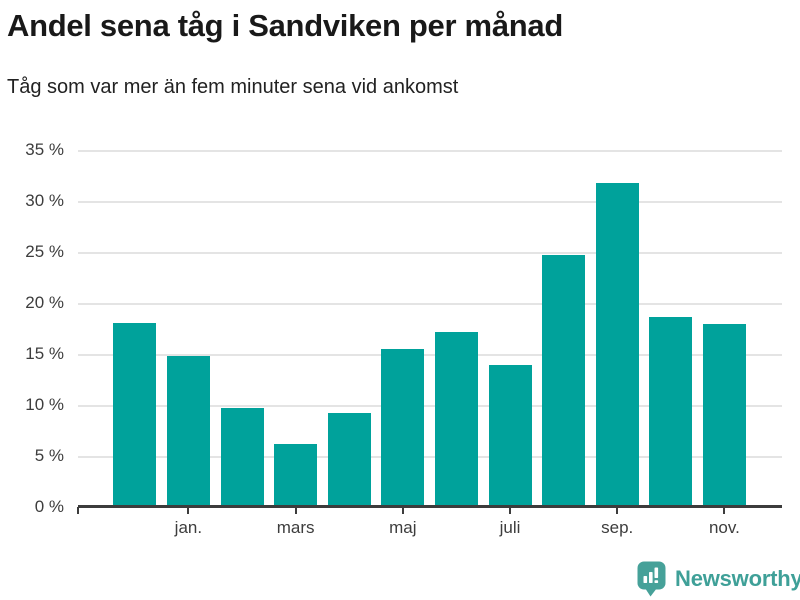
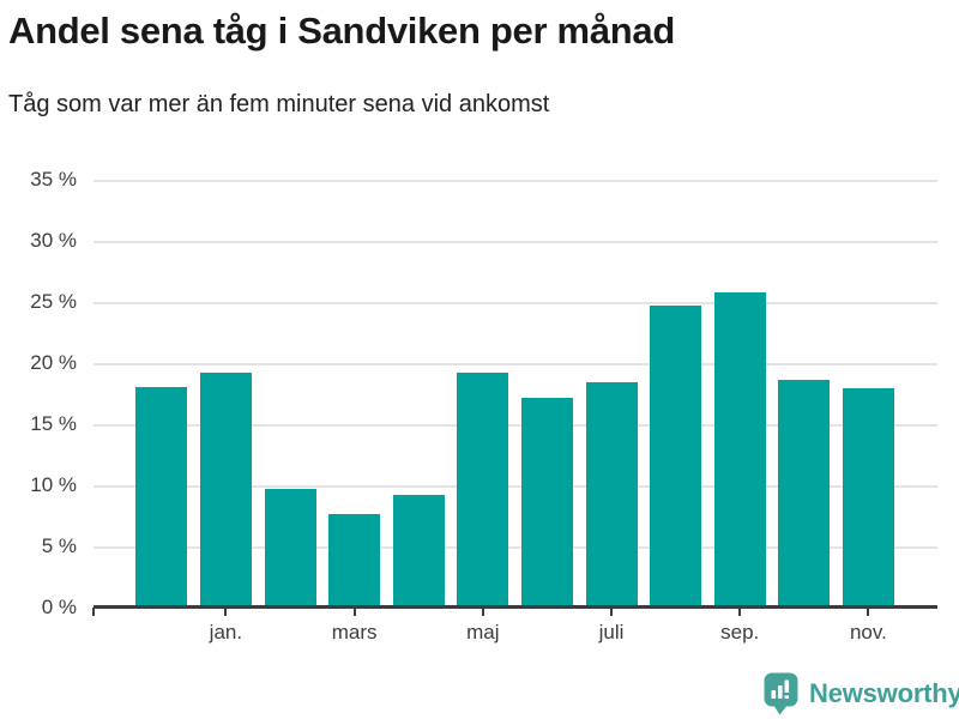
jan.: 14.8% -> 19.2%
mars: 6.2% -> 7.6%
maj: 15.5% -> 19.2%
juli: 13.9% -> 18.4%
sep.: 31.8% -> 25.8%
